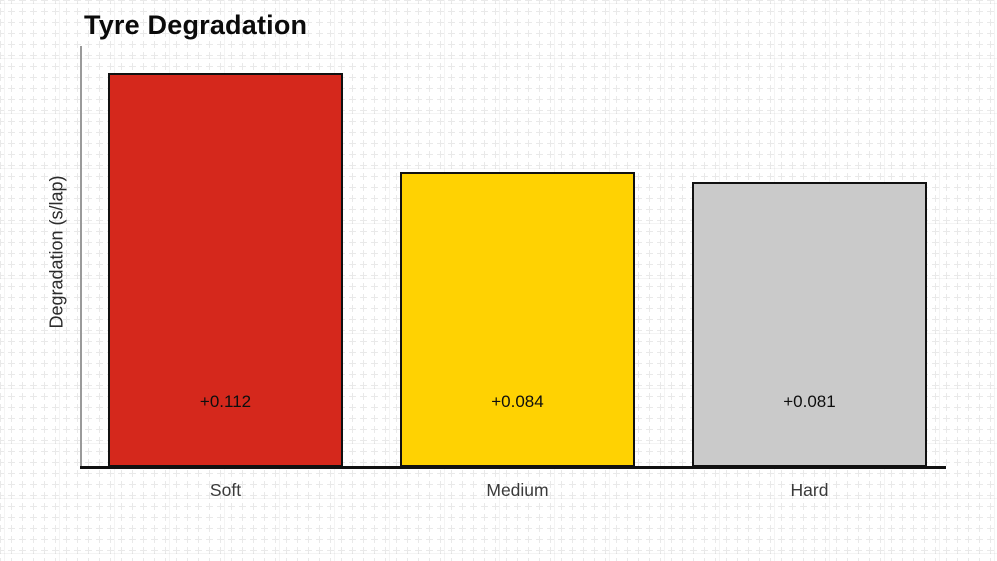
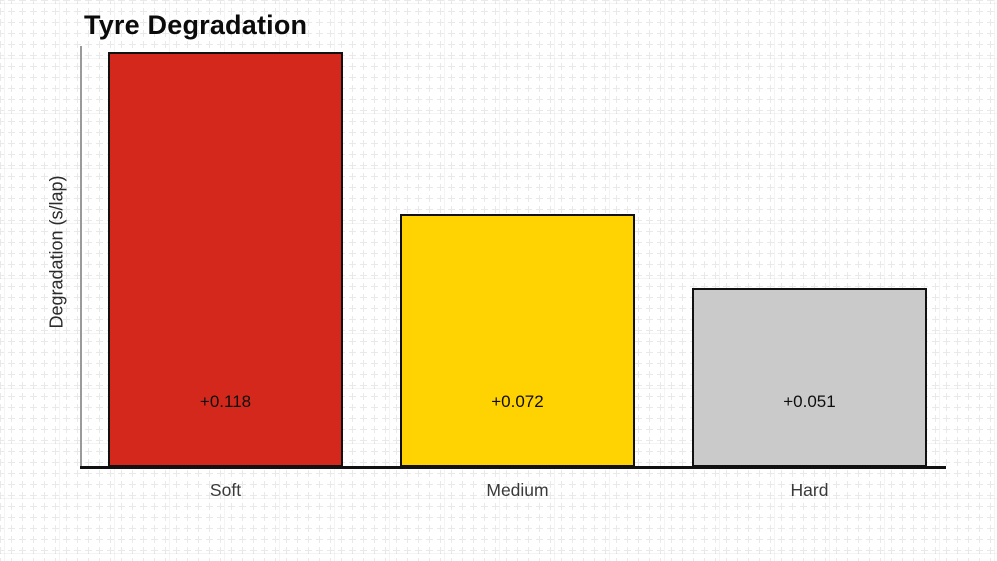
Soft: +0.112 -> +0.118
Medium: +0.084 -> +0.072
Hard: +0.081 -> +0.051
